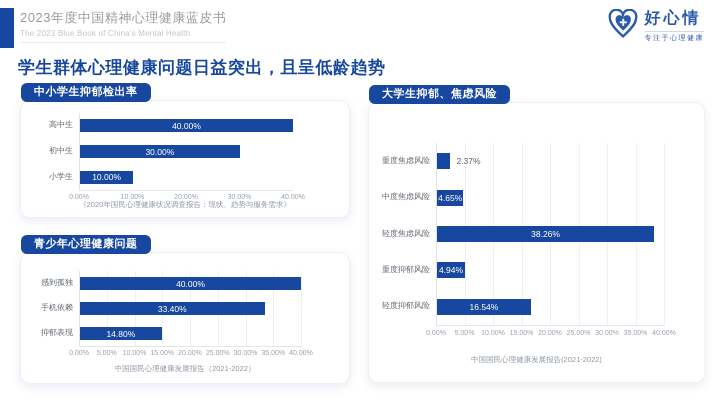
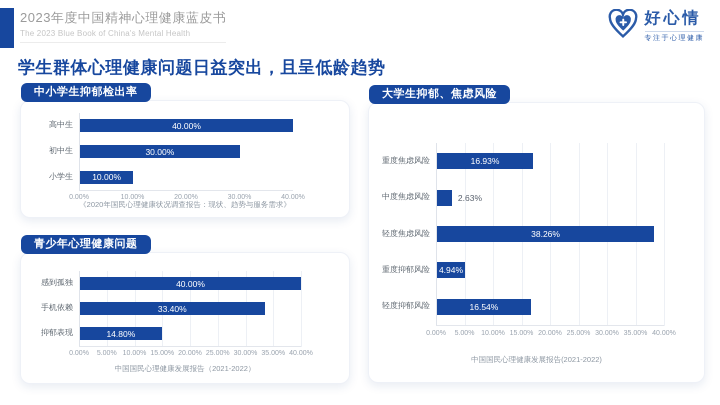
大学生抑郁、焦虑风险/重度焦虑风险: 2.37% -> 16.93%
大学生抑郁、焦虑风险/中度焦虑风险: 4.65% -> 2.63%
